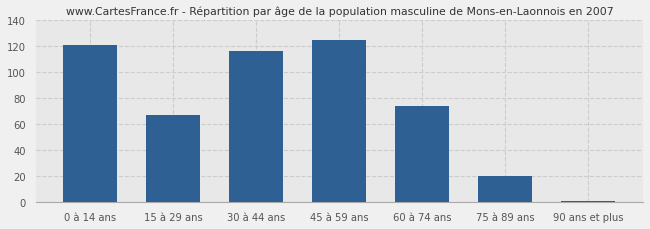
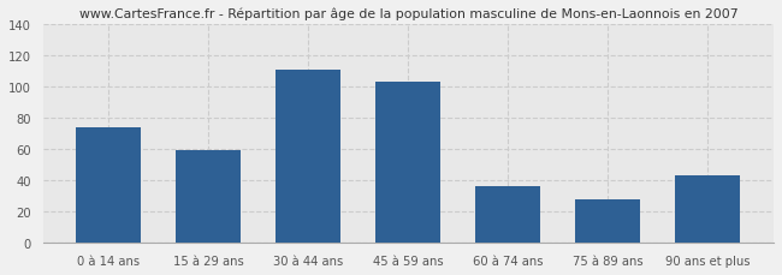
0 à 14 ans: 121 -> 74
15 à 29 ans: 67 -> 59
30 à 44 ans: 116 -> 111
45 à 59 ans: 125 -> 103
60 à 74 ans: 74 -> 36
75 à 89 ans: 20 -> 28
90 ans et plus: 1 -> 43
